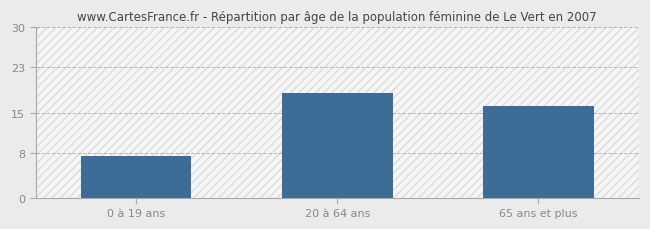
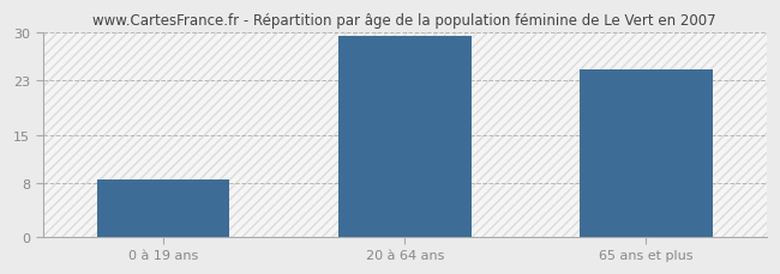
0 à 19 ans: 7.4 -> 8.5
20 à 64 ans: 18.4 -> 29.5
65 ans et plus: 16.2 -> 24.5
